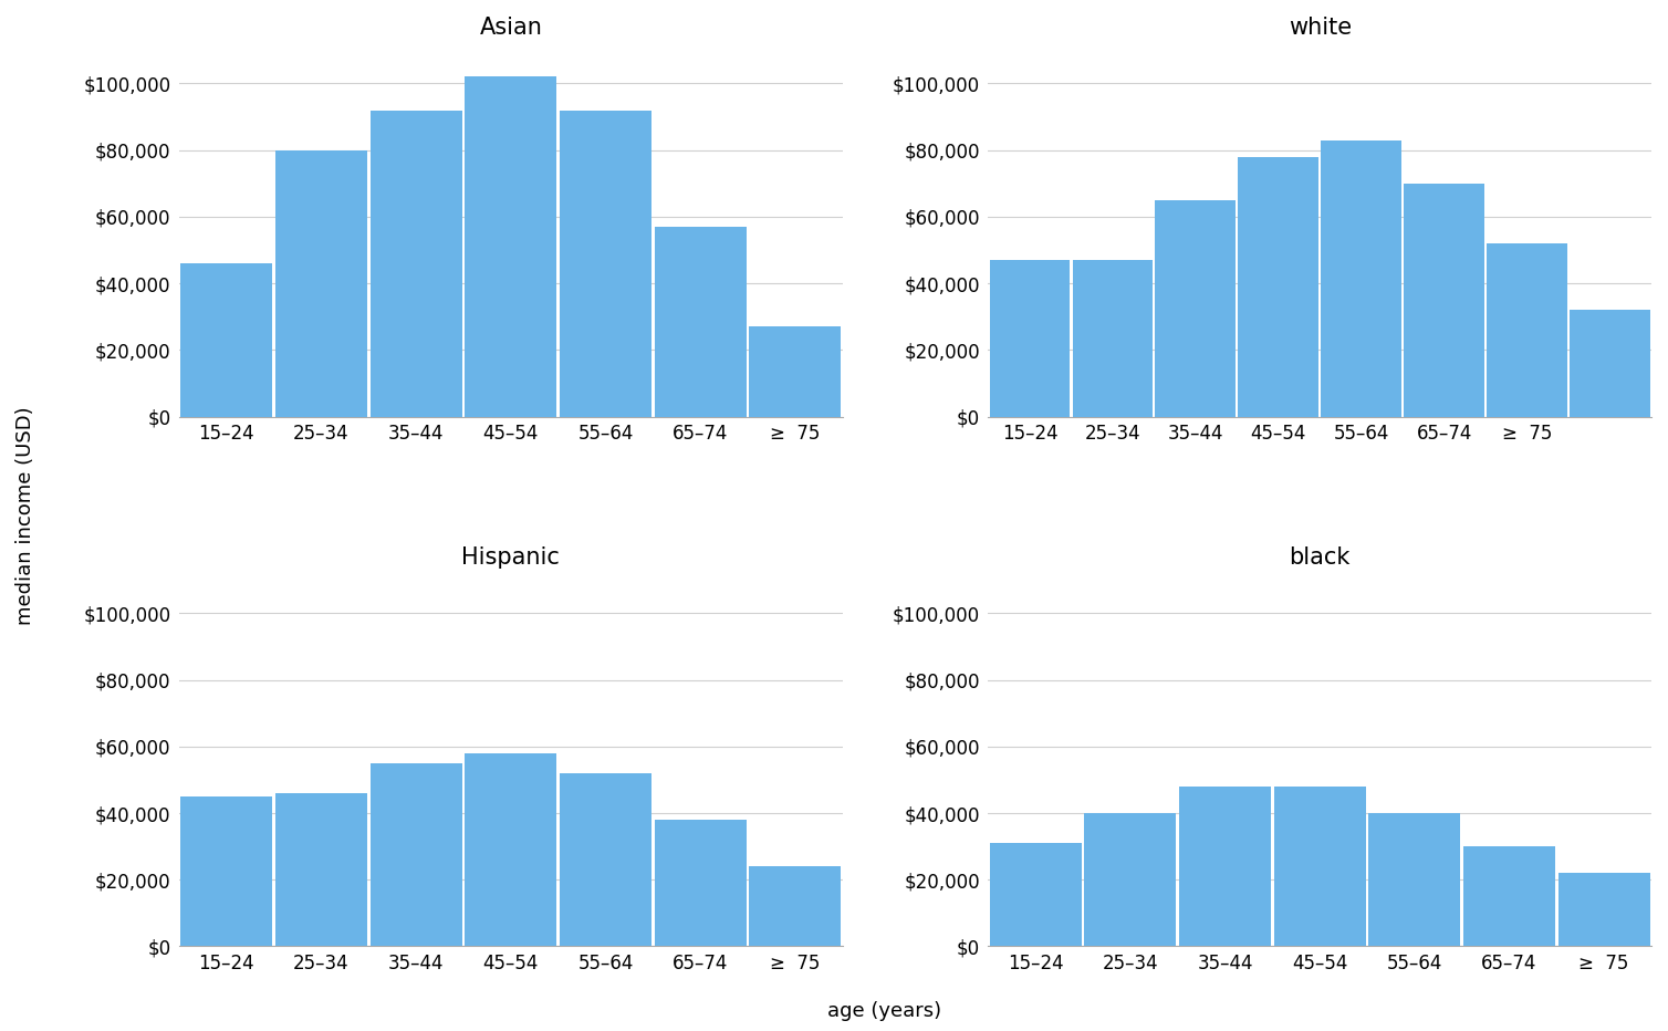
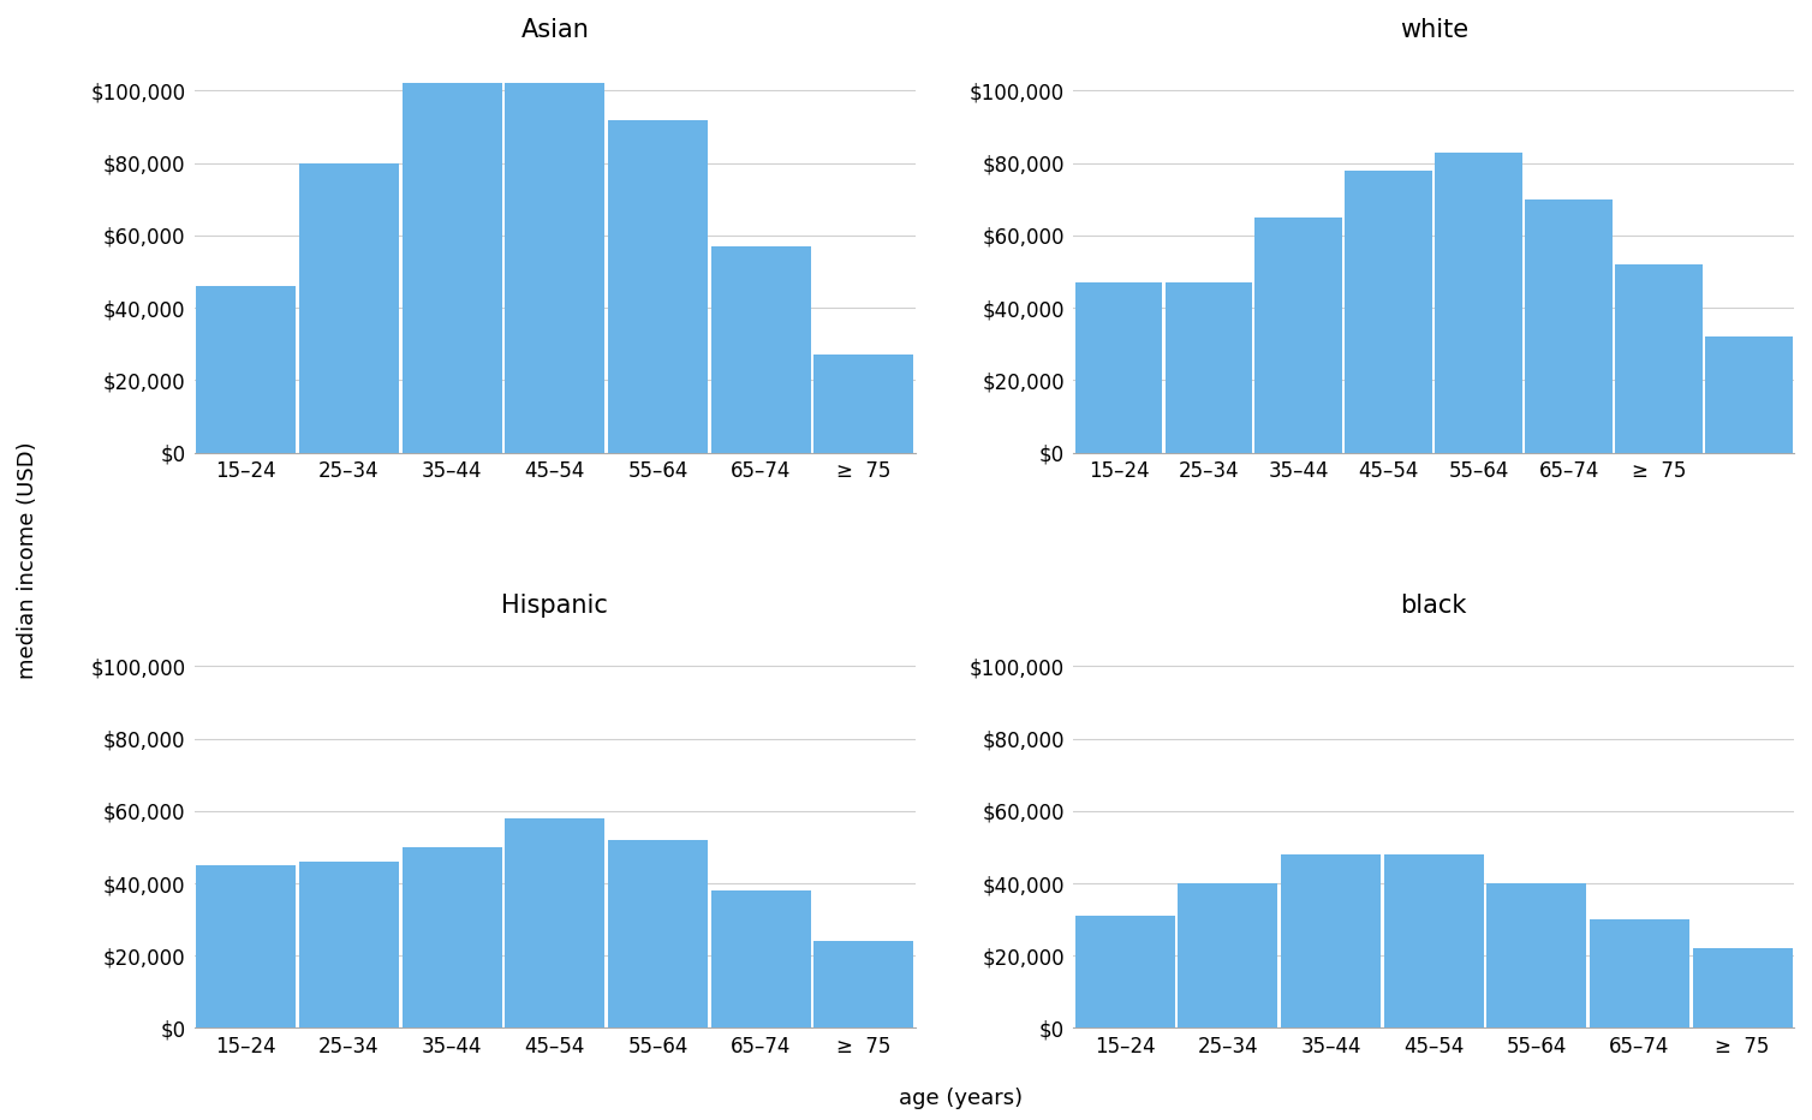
Asian/35–44: $92,000 -> $102,000
Hispanic/35–44: $55,000 -> $50,000
